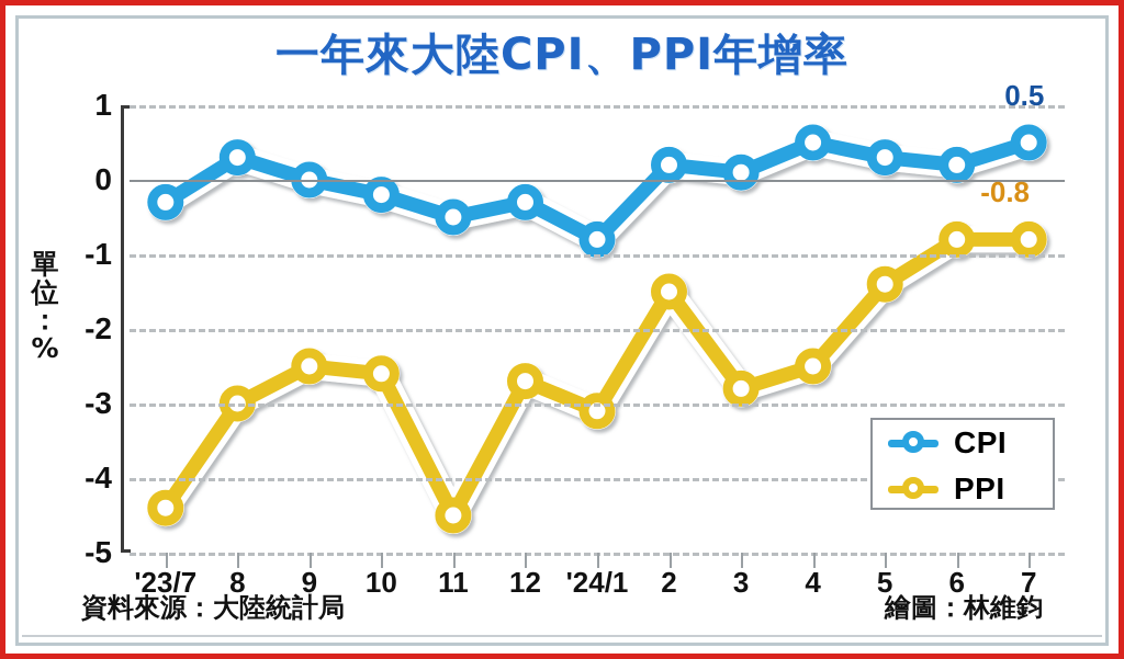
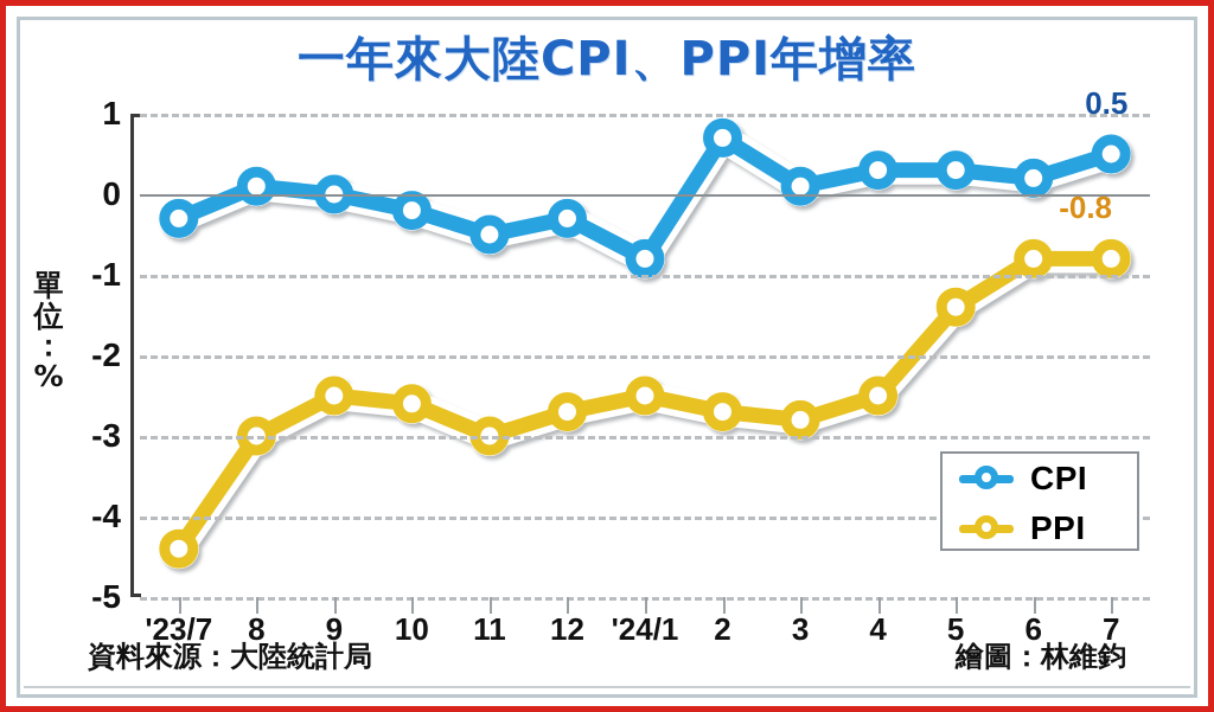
CPI/8: 0.3 -> 0.1
PPI/11: -4.5 -> -3.0
PPI/'24/1: -3.1 -> -2.5
CPI/2: 0.2 -> 0.7
PPI/2: -1.5 -> -2.7
CPI/4: 0.5 -> 0.3
